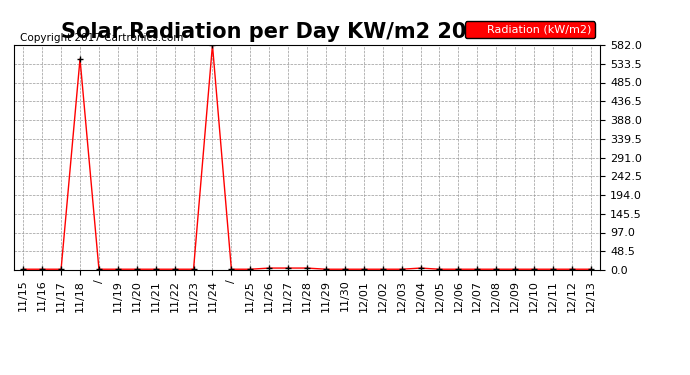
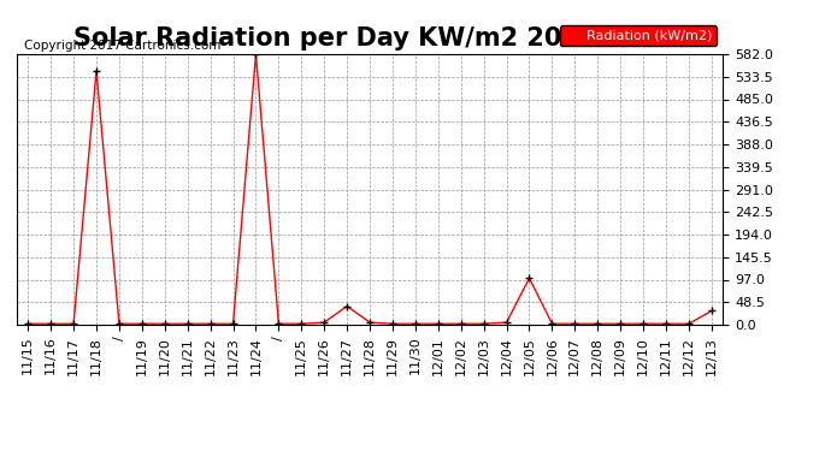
11/27: 5 -> 40
12/05: 2 -> 100
12/13: 2 -> 30
